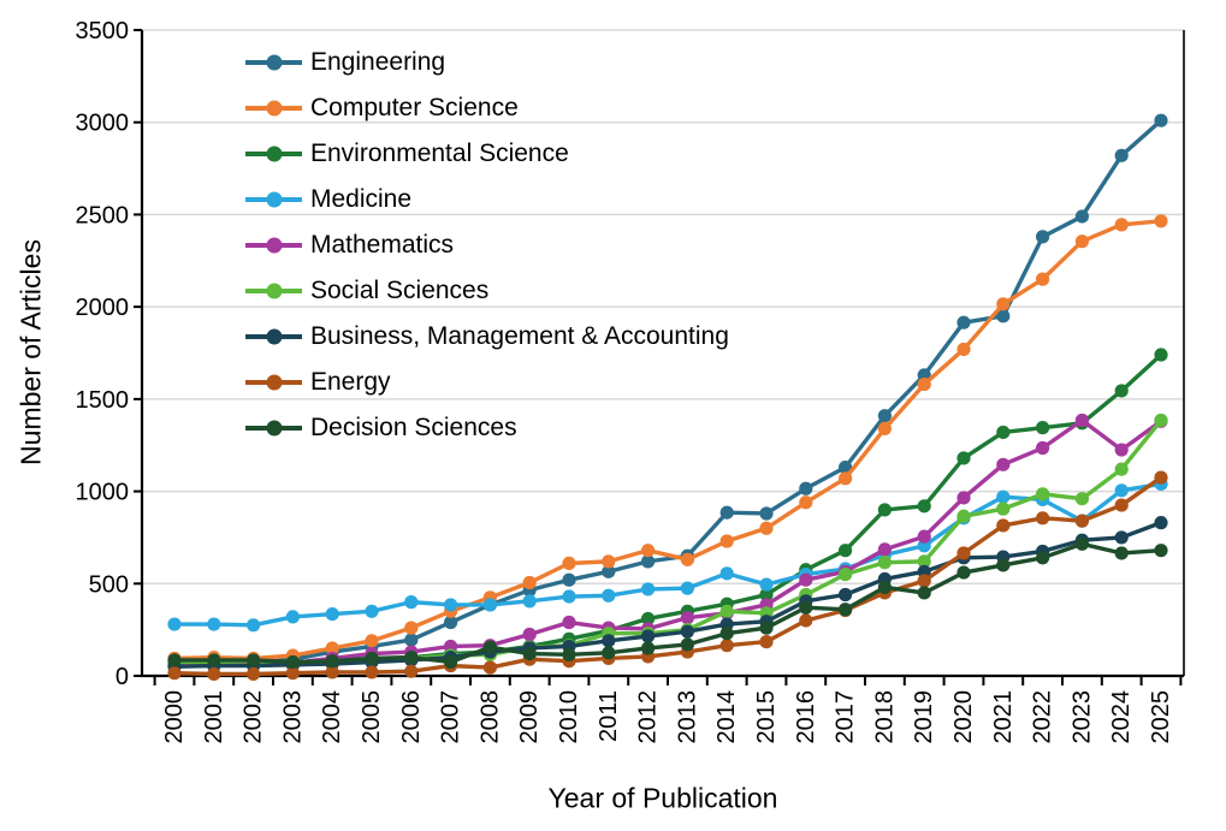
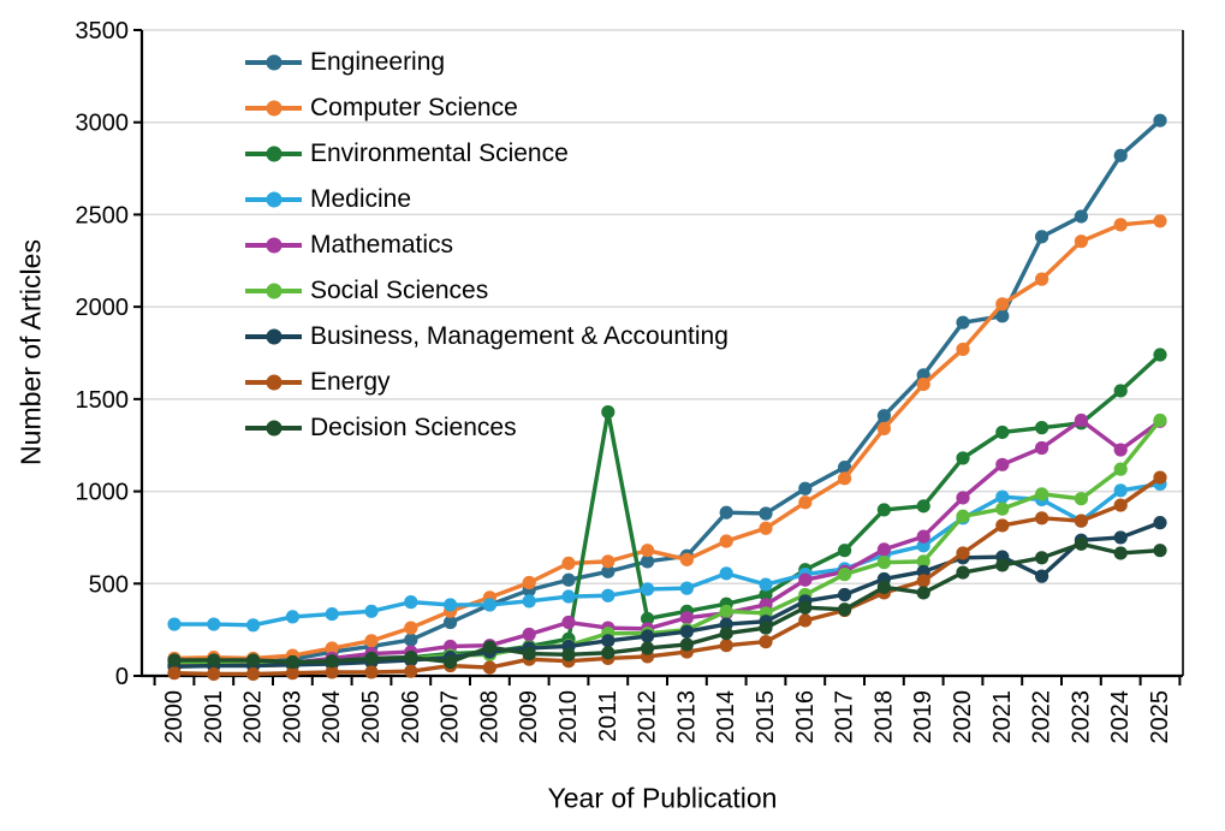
Environmental Science/2011: 240 -> 1430
Business, Management & Accounting/2022: 680 -> 540
